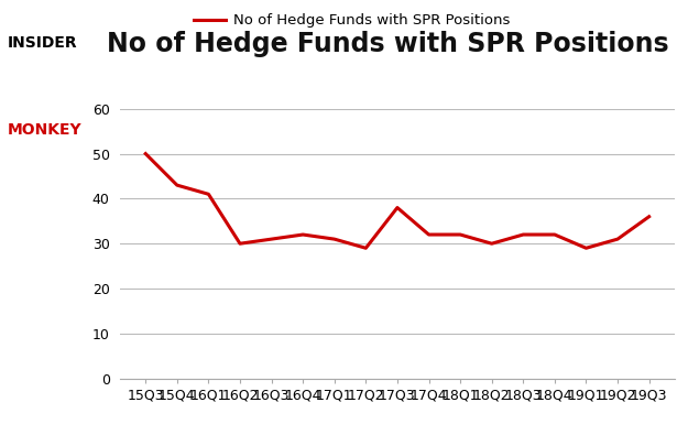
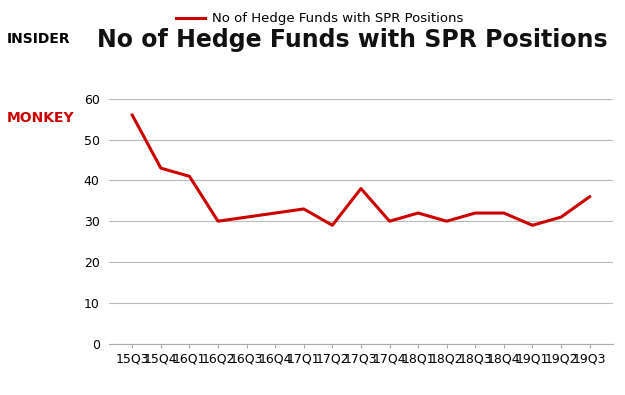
15Q3: 50 -> 56
17Q1: 31 -> 33
17Q4: 32 -> 30
